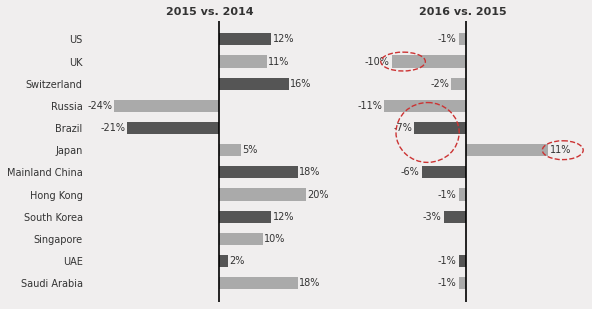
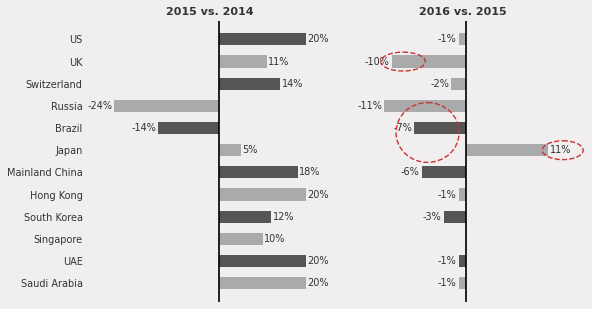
2015 vs. 2014/US: 12% -> 20%
2015 vs. 2014/Switzerland: 16% -> 14%
2015 vs. 2014/Brazil: -21% -> -14%
2015 vs. 2014/UAE: 2% -> 20%
2015 vs. 2014/Saudi Arabia: 18% -> 20%
